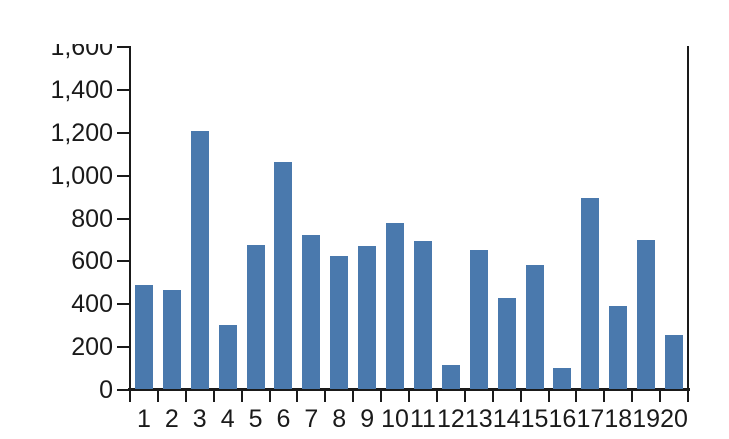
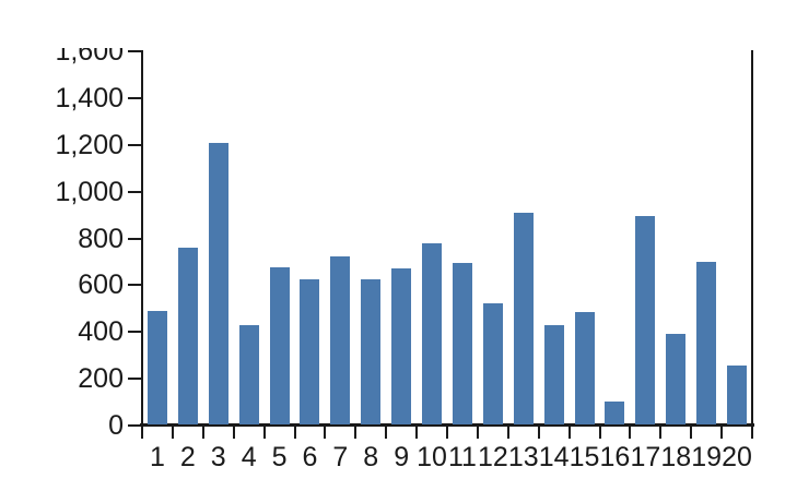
2: 460 -> 760
4: 300 -> 420
6: 1060 -> 620
12: 110 -> 520
13: 650 -> 900
15: 580 -> 480
